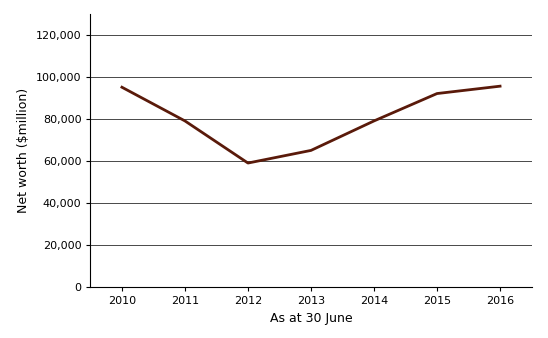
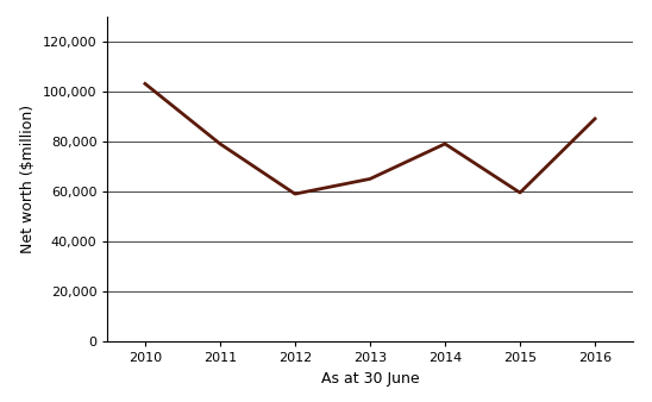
2010: 95,000 -> 103,000
2015: 92,000 -> 59,500
2016: 95,500 -> 89,000
